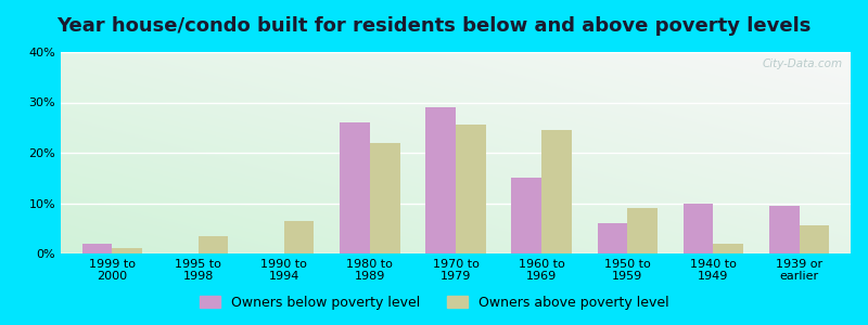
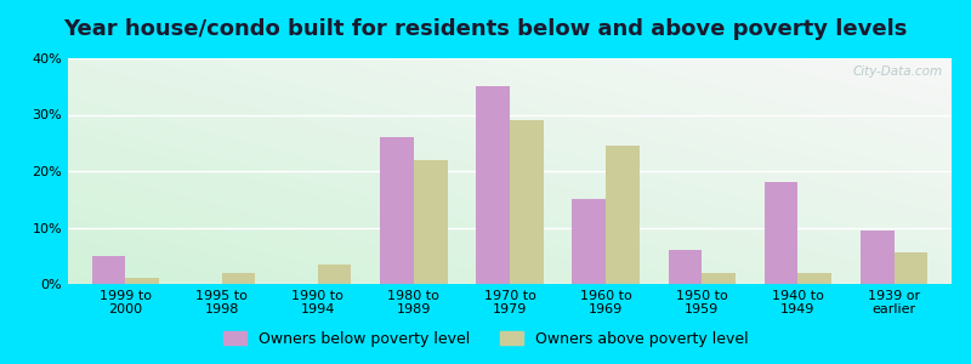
Owners below poverty level/1999 to 2000: 2.0% -> 5.0%
Owners above poverty level/1995 to 1998: 3.5% -> 2.0%
Owners above poverty level/1990 to 1994: 6.5% -> 3.5%
Owners below poverty level/1970 to 1979: 29.0% -> 35.0%
Owners above poverty level/1970 to 1979: 25.5% -> 29.0%
Owners above poverty level/1950 to 1959: 9.0% -> 2.0%
Owners below poverty level/1940 to 1949: 10.0% -> 18.0%
